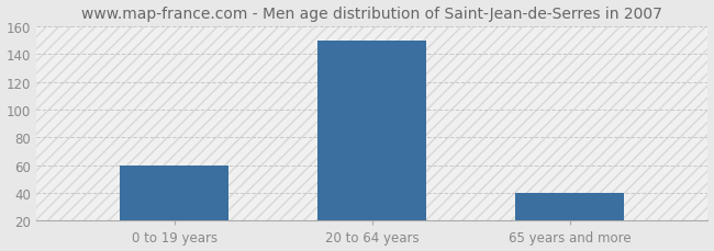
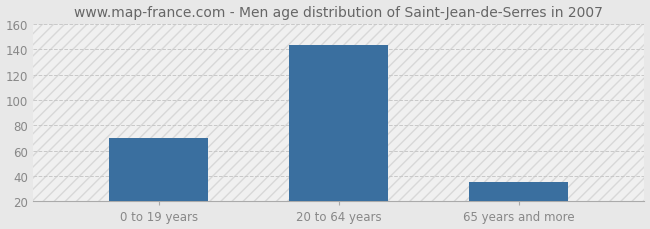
0 to 19 years: 60 -> 70
20 to 64 years: 150 -> 143
65 years and more: 40 -> 35
